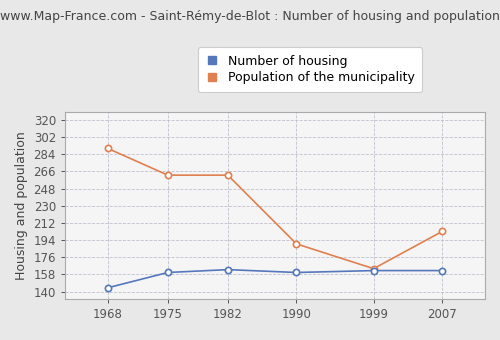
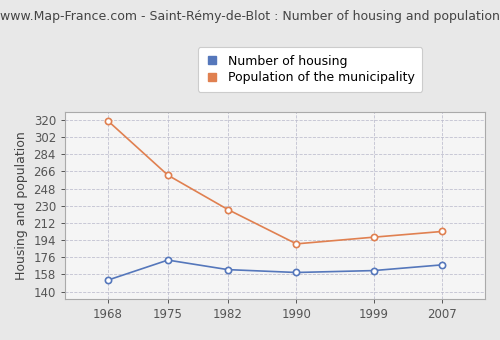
Number of housing/1968: 144 -> 152
Population of the municipality/1968: 290 -> 319
Number of housing/1975: 160 -> 173
Population of the municipality/1982: 262 -> 226
Population of the municipality/1999: 164 -> 197
Number of housing/2007: 162 -> 168
